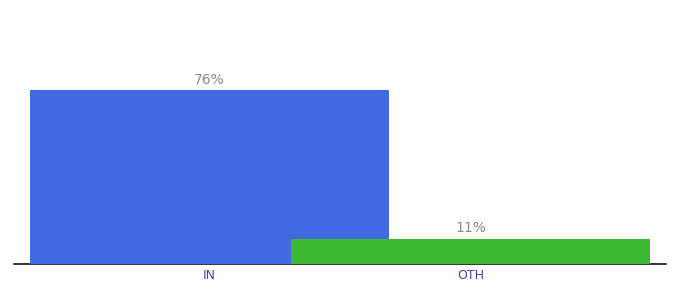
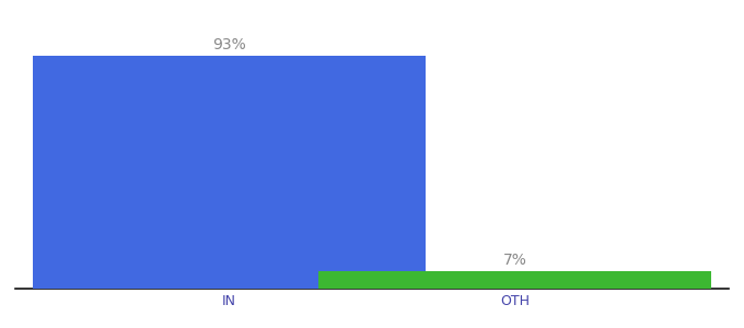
IN: 76% -> 93%
OTH: 11% -> 7%
